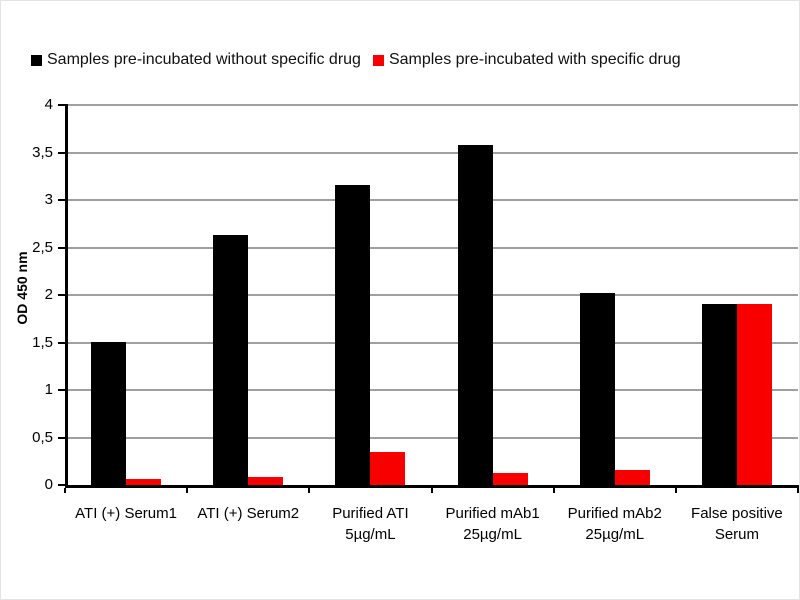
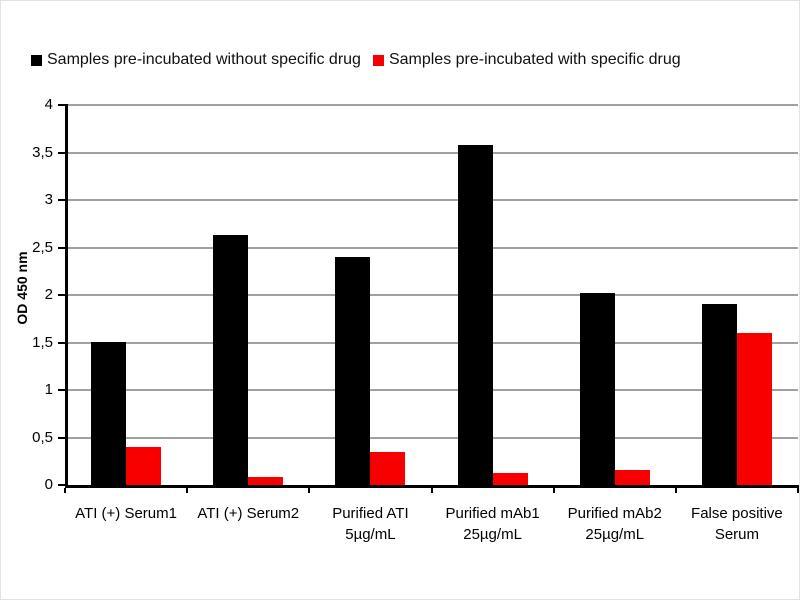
Samples pre-incubated with specific drug/ATI (+) Serum1: 0.1 -> 0.4
Samples pre-incubated without specific drug/Purified ATI 5µg/mL: 3.2 -> 2.4
Samples pre-incubated with specific drug/False positive Serum: 1.9 -> 1.6
